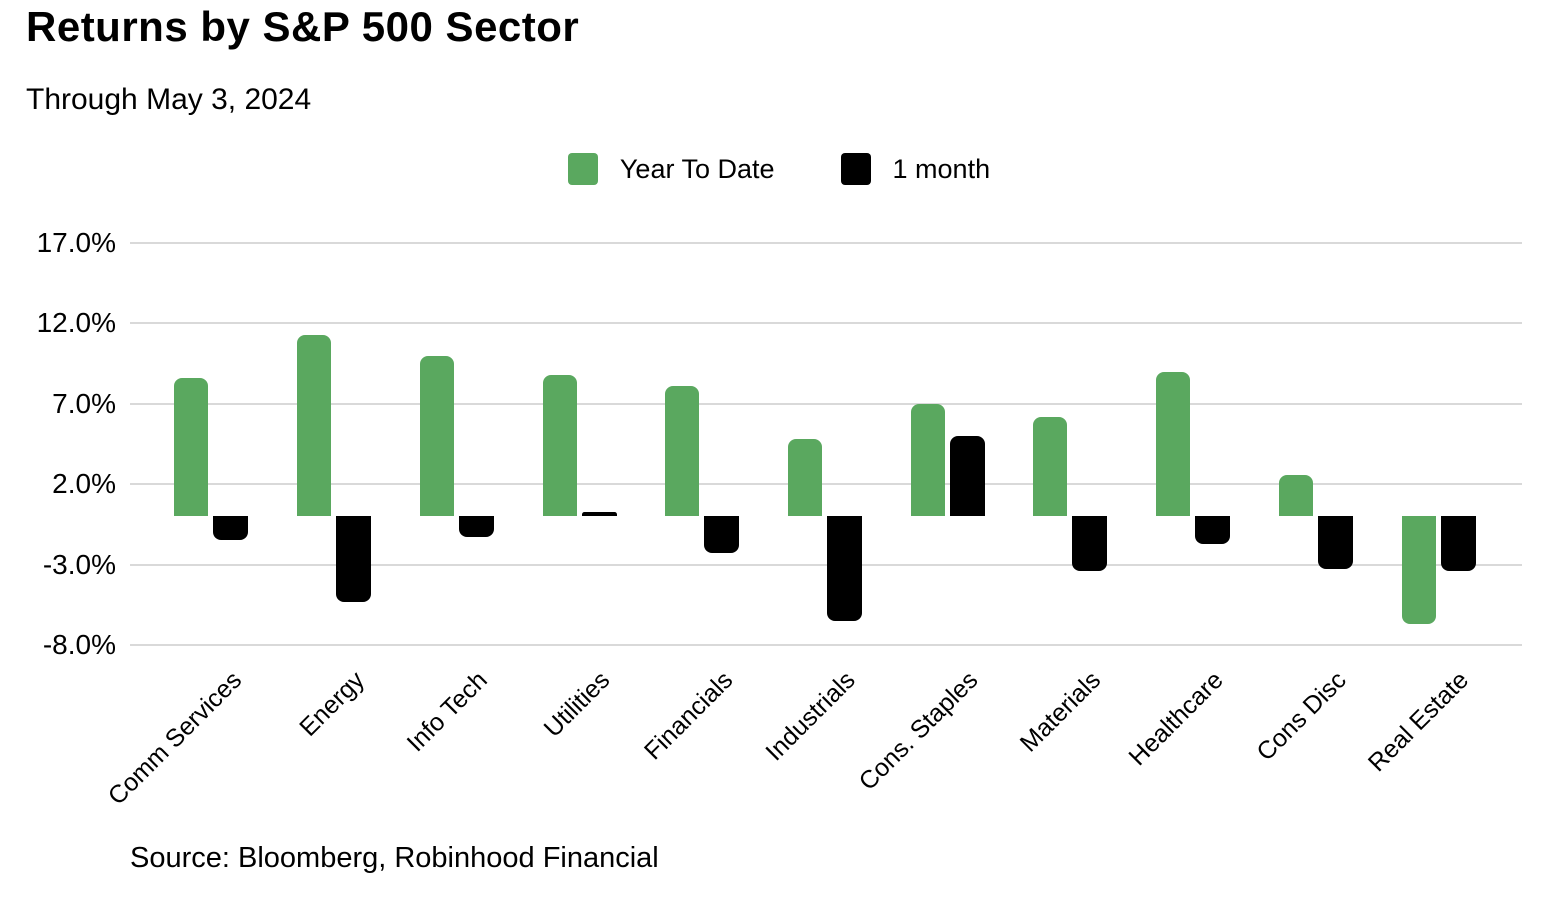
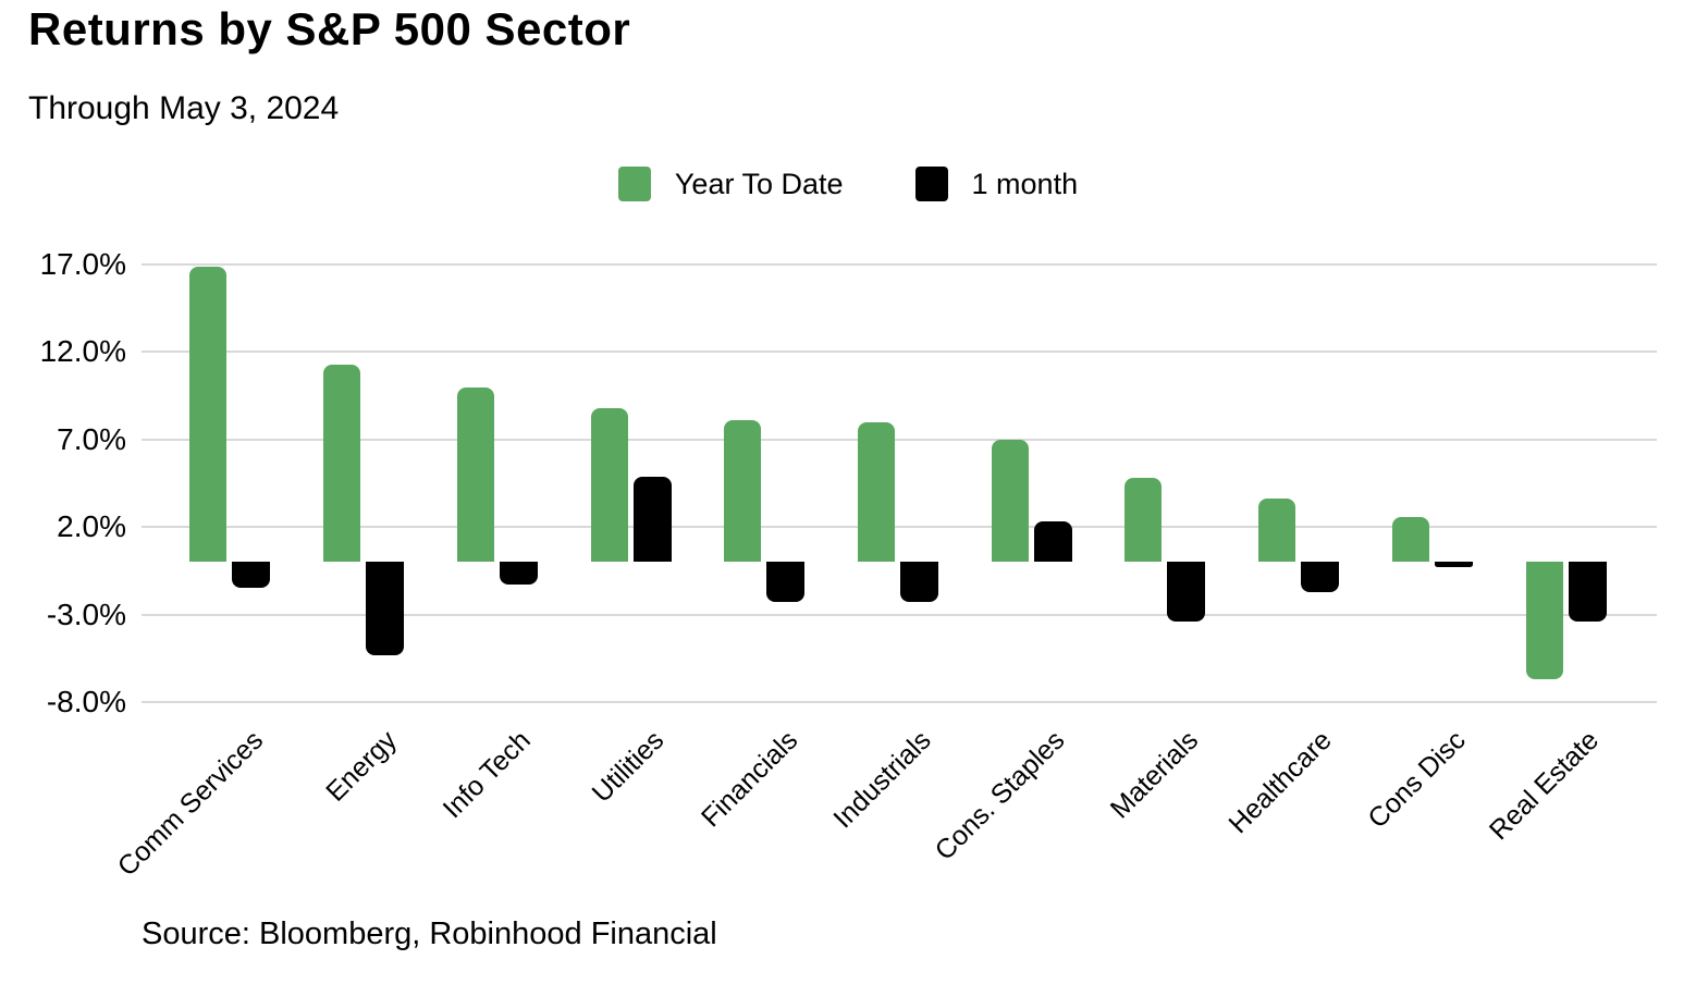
Year To Date/Comm Services: 8.6% -> 16.9%
1 month/Utilities: 0.3% -> 4.9%
Year To Date/Industrials: 4.8% -> 8.0%
1 month/Industrials: -6.5% -> -2.3%
1 month/Cons. Staples: 5.0% -> 2.3%
Year To Date/Materials: 6.2% -> 4.8%
Year To Date/Healthcare: 9.0% -> 3.6%
1 month/Cons Disc: -3.3% -> -0.3%
